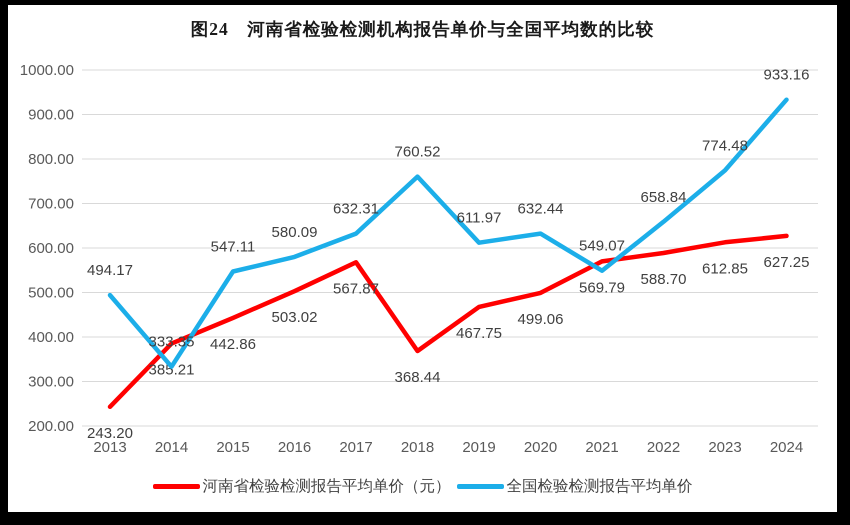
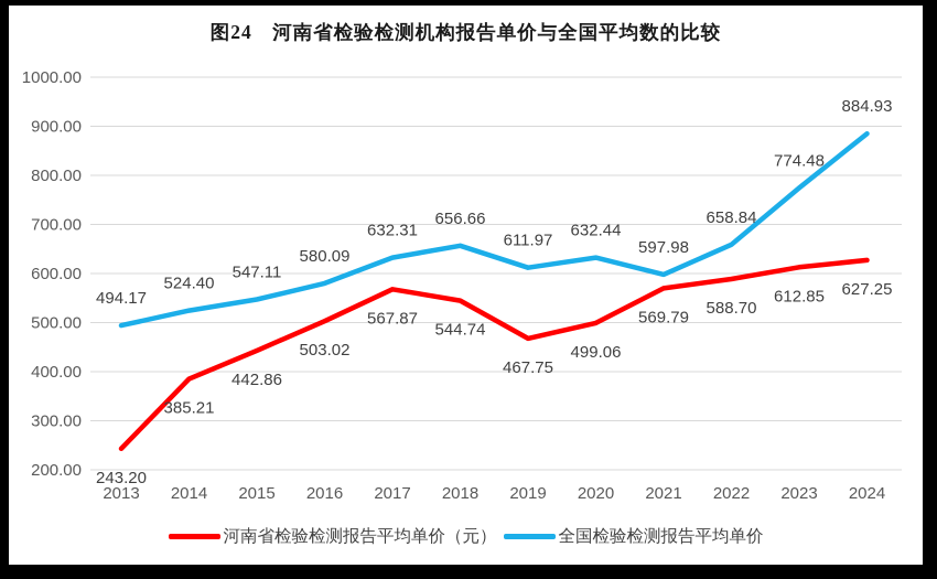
全国检验检测报告平均单价/2014: 333.35 -> 524.40
河南省检验检测报告平均单价（元）/2018: 368.44 -> 544.74
全国检验检测报告平均单价/2018: 760.52 -> 656.66
全国检验检测报告平均单价/2021: 549.07 -> 597.98
全国检验检测报告平均单价/2024: 933.16 -> 884.93
